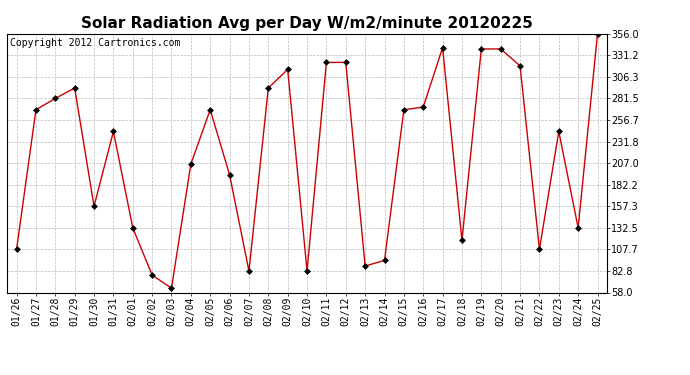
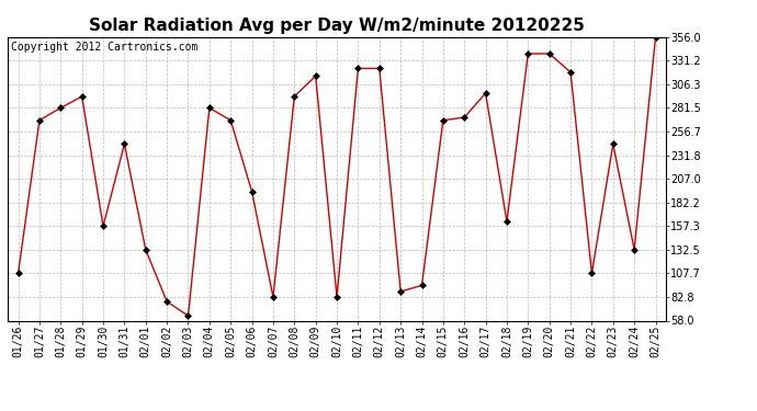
02/04: 206 -> 282
02/17: 340 -> 297
02/18: 118 -> 162
